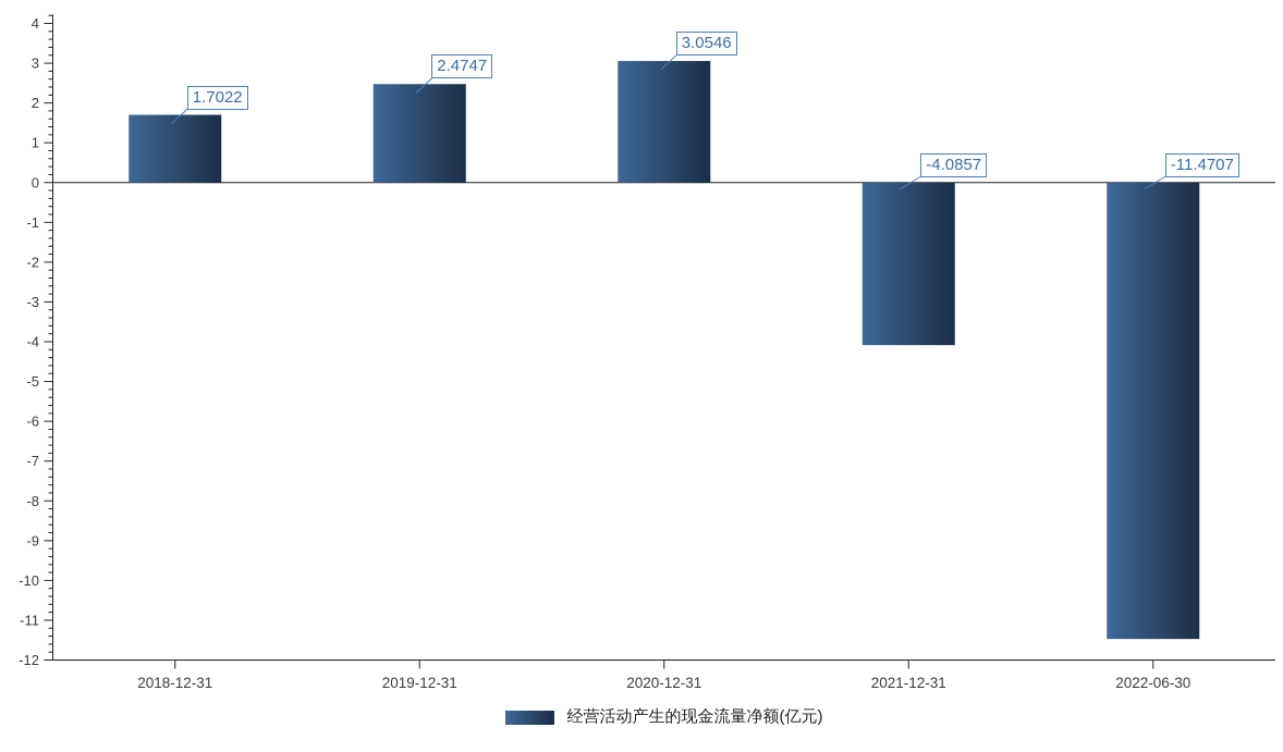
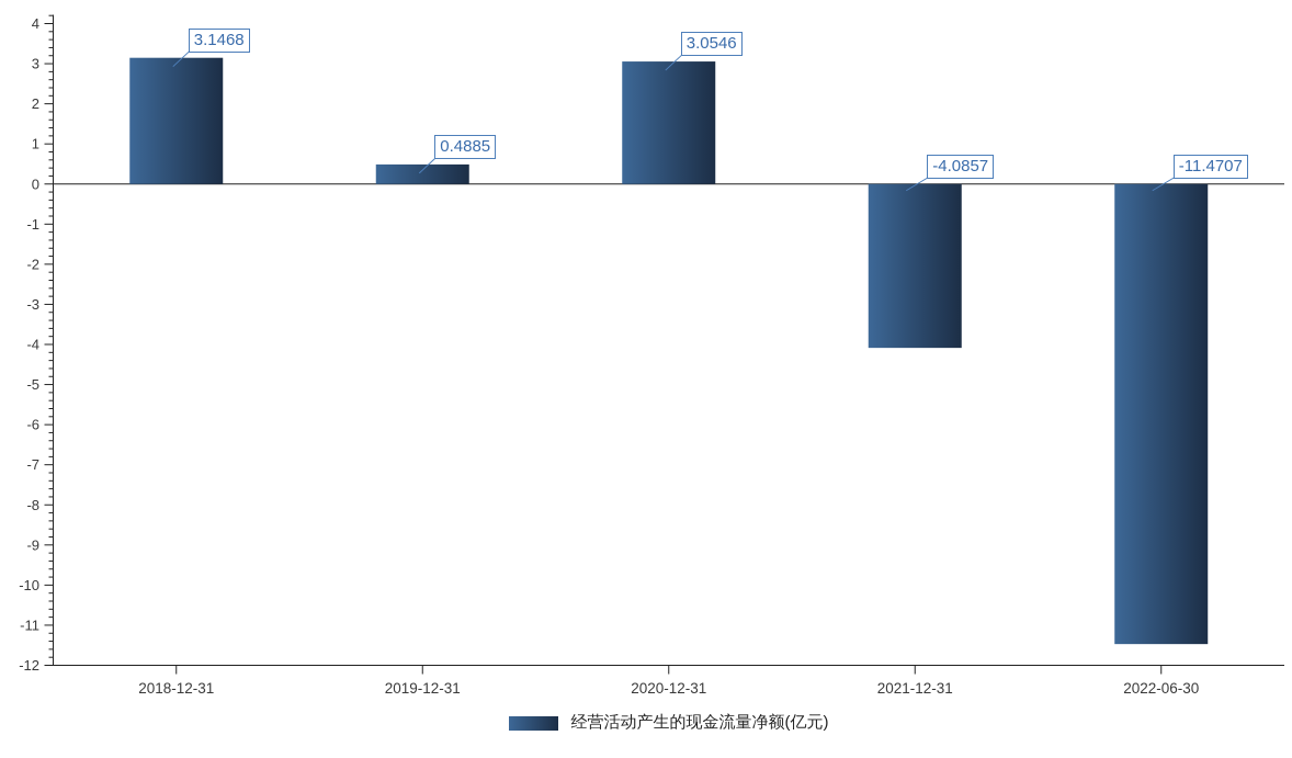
2018-12-31: 1.7022 -> 3.1468
2019-12-31: 2.4747 -> 0.4885
